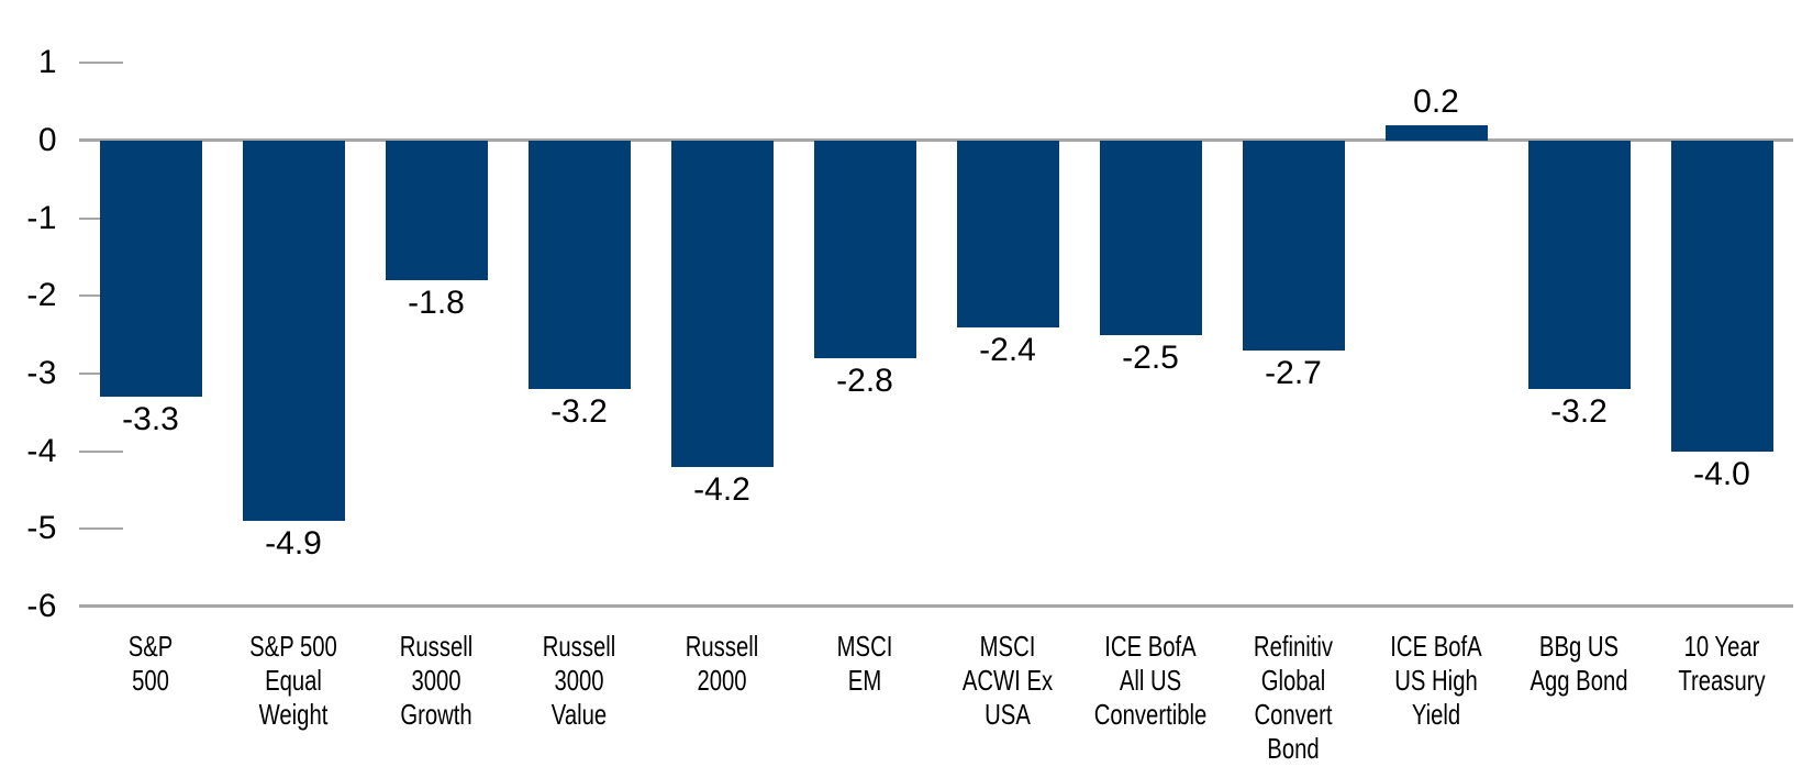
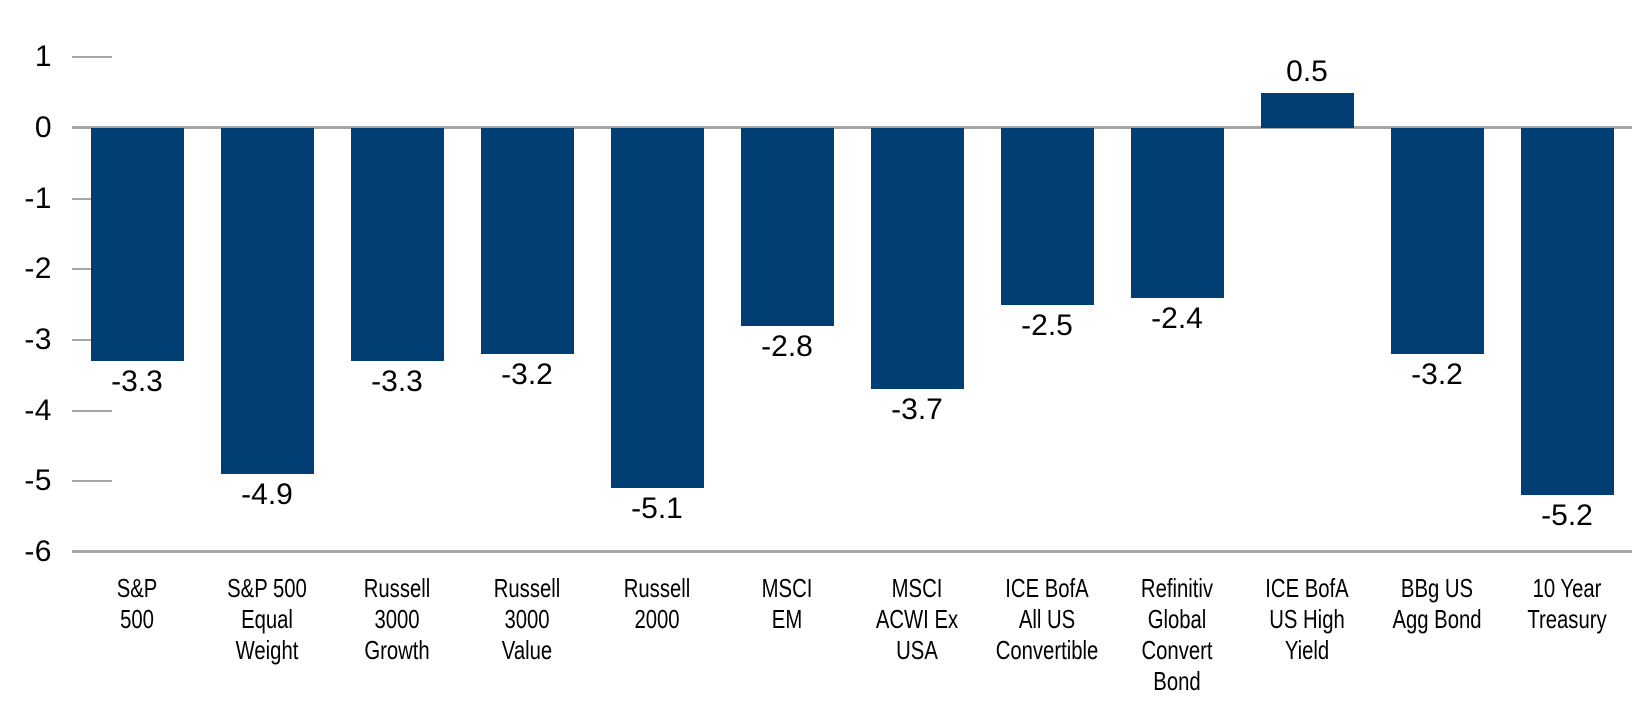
Russell 3000 Growth: -1.8 -> -3.3
Russell 2000: -4.2 -> -5.1
MSCI ACWI Ex USA: -2.4 -> -3.7
Refinitiv Global Convert Bond: -2.7 -> -2.4
ICE BofA US High Yield: 0.2 -> 0.5
10 Year Treasury: -4.0 -> -5.2
